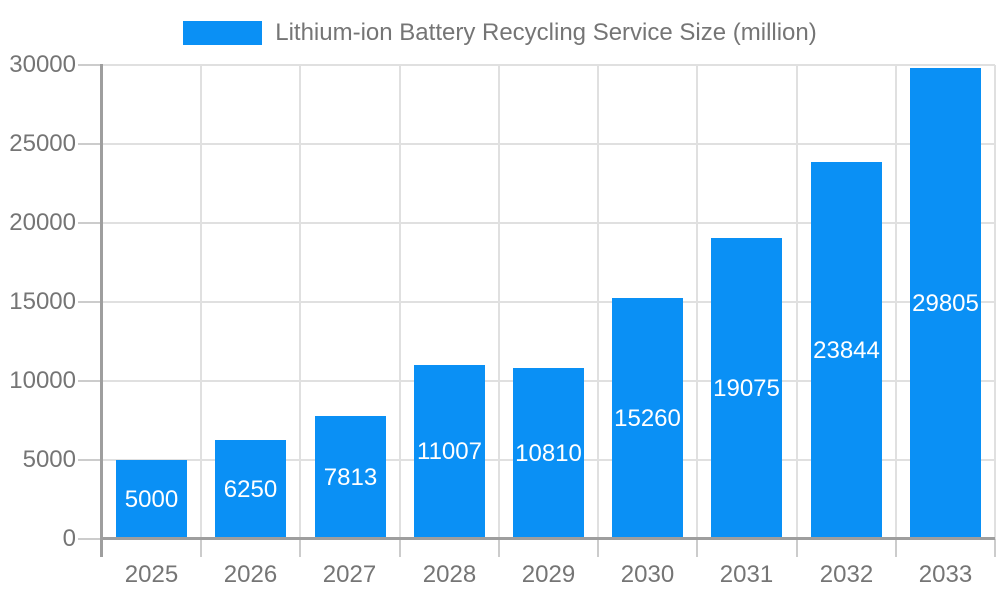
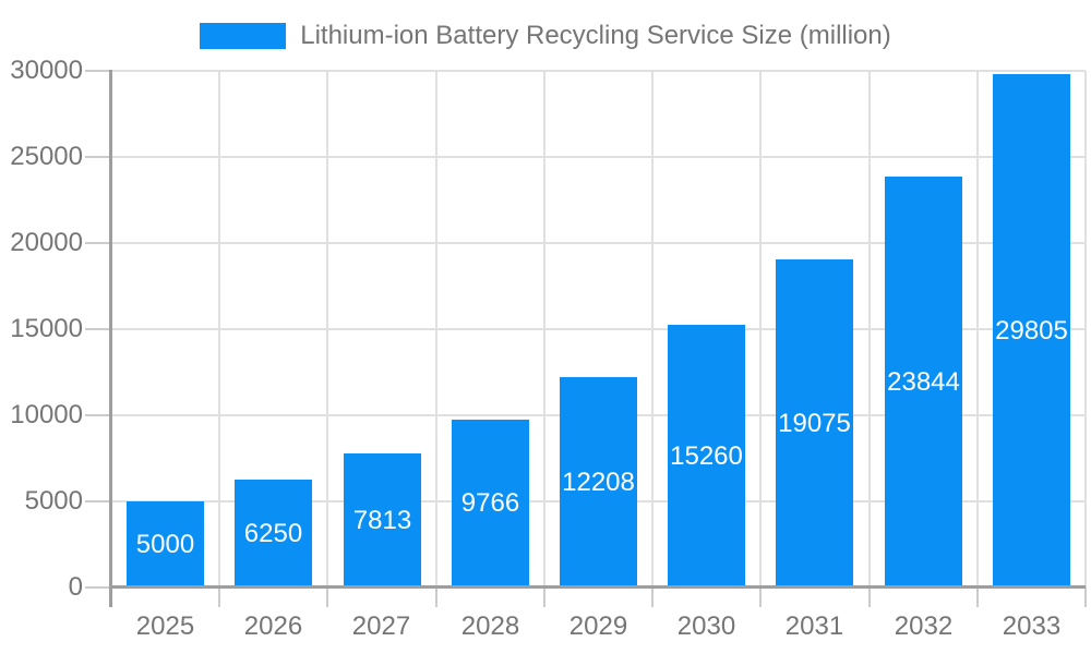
2028: 11007 -> 9766
2029: 10810 -> 12208
